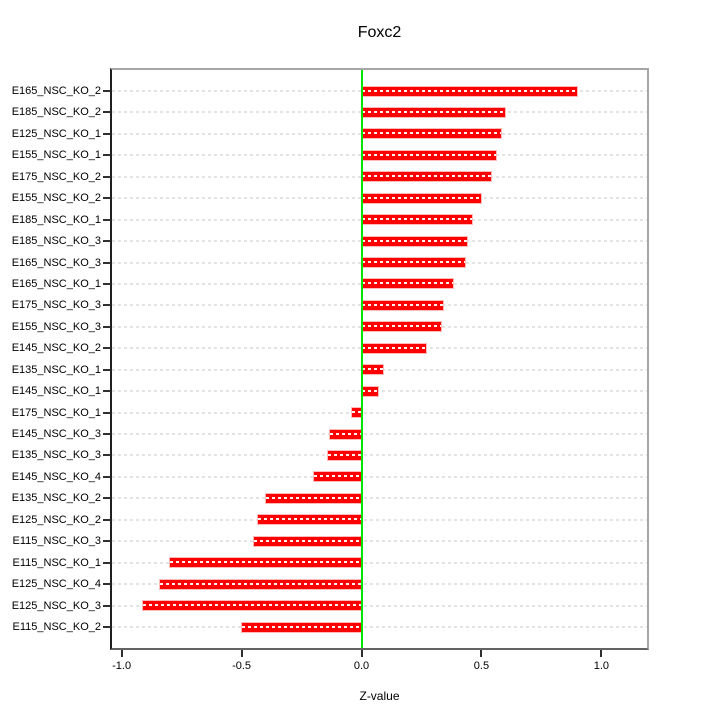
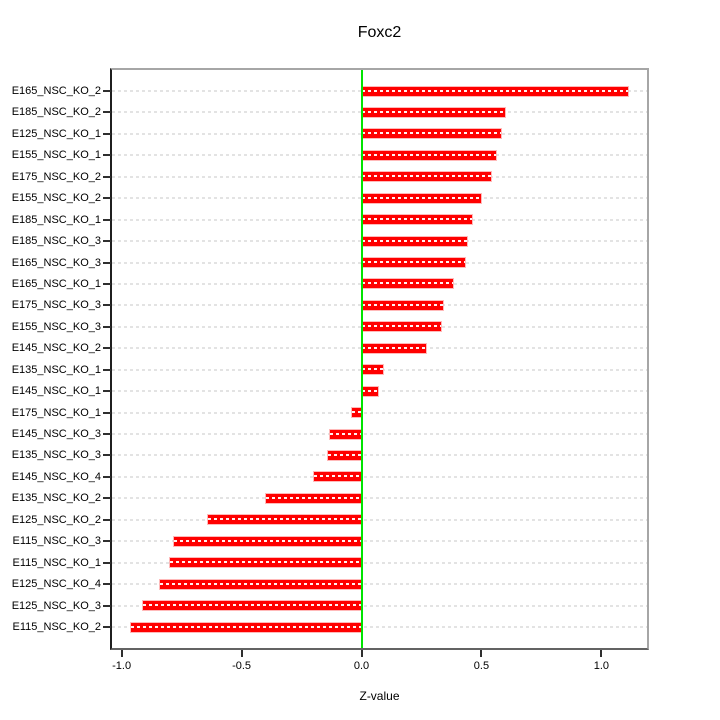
E165_NSC_KO_2: 0.90 -> 1.11
E125_NSC_KO_2: -0.43 -> -0.64
E115_NSC_KO_3: -0.45 -> -0.78
E115_NSC_KO_2: -0.50 -> -0.96
